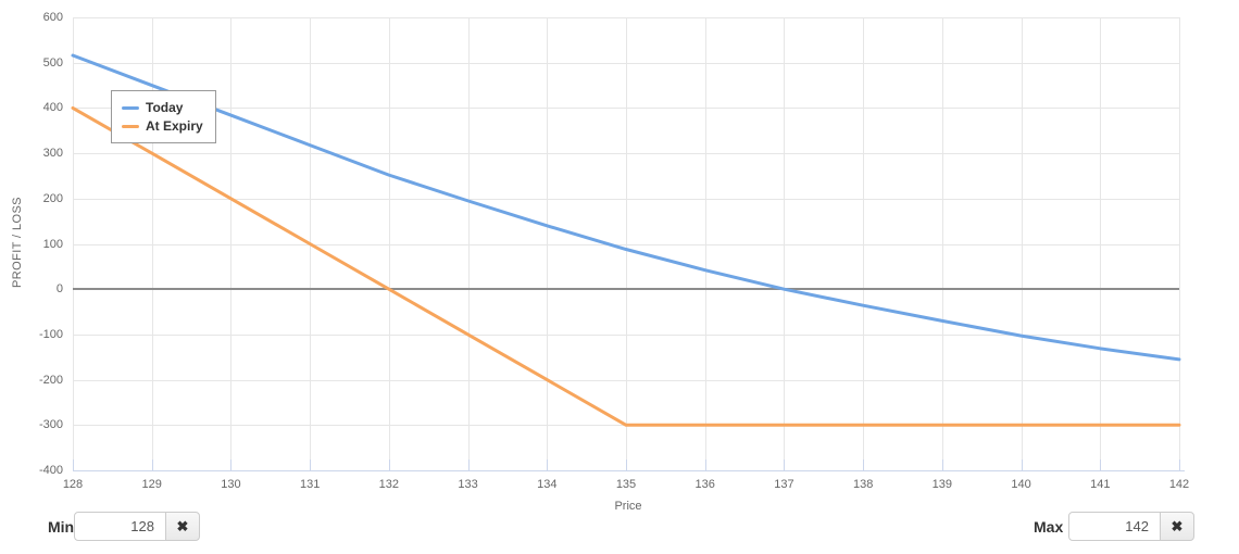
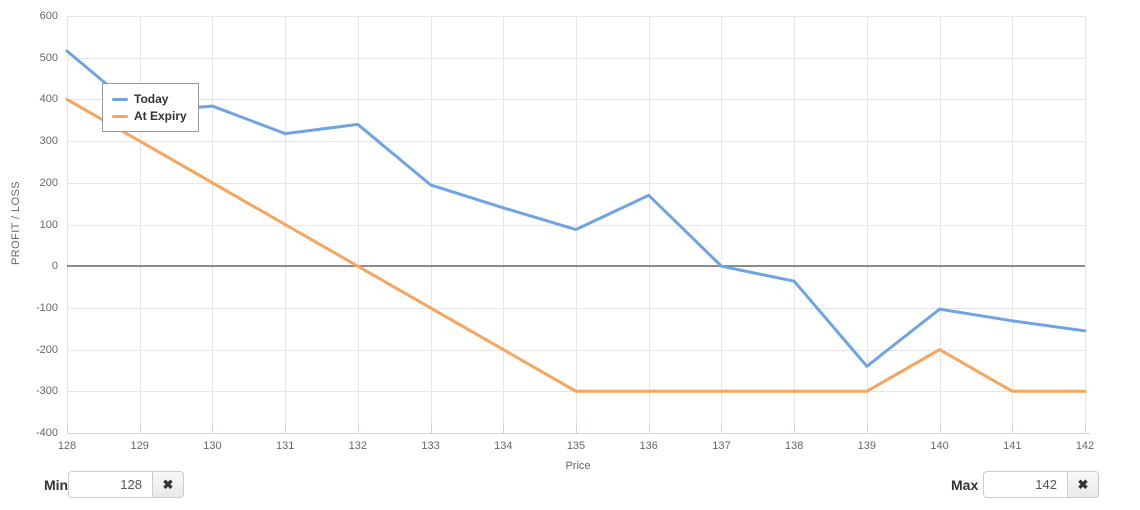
Today/129: 450 -> 370
Today/132: 250 -> 340
Today/136: 40 -> 170
Today/139: -70 -> -240
At Expiry/140: -300 -> -200
